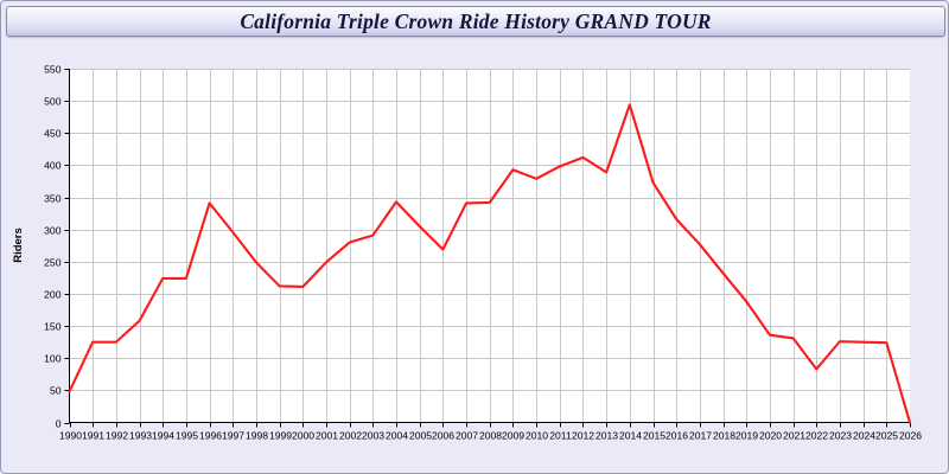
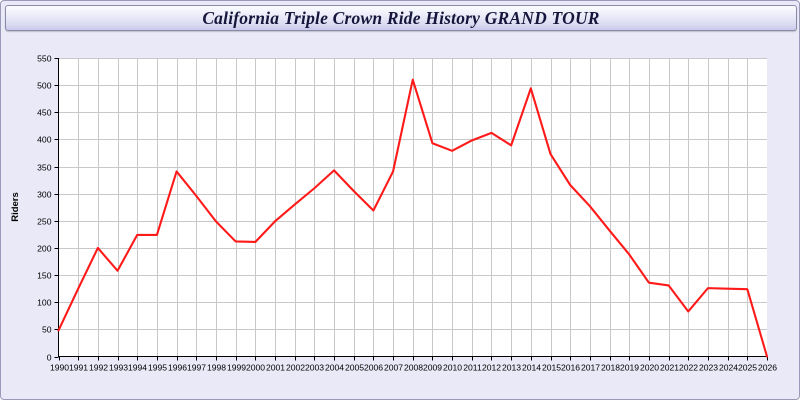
1992: 120 -> 200
2003: 290 -> 310
2008: 340 -> 510
